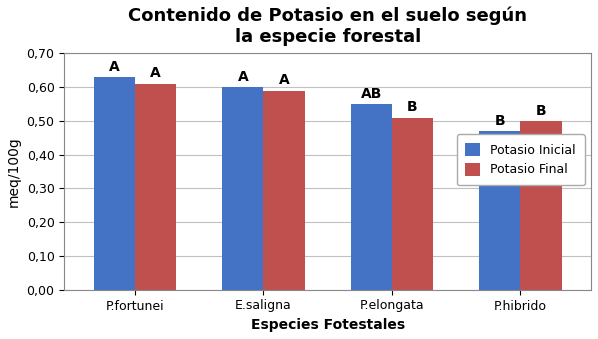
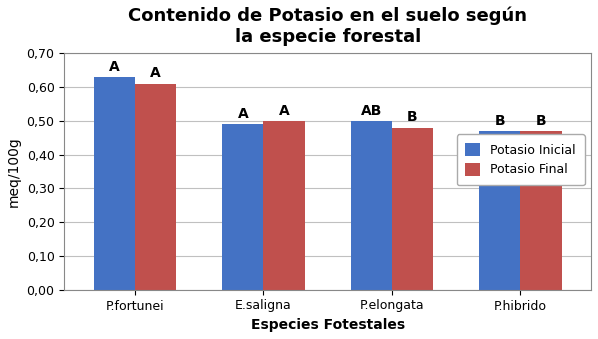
Potasio Inicial/E.saligna: 0,60 -> 0,49
Potasio Final/E.saligna: 0,59 -> 0,50
Potasio Inicial/P.elongata: 0,55 -> 0,50
Potasio Final/P.elongata: 0,51 -> 0,48
Potasio Final/P.hibrido: 0,50 -> 0,47
